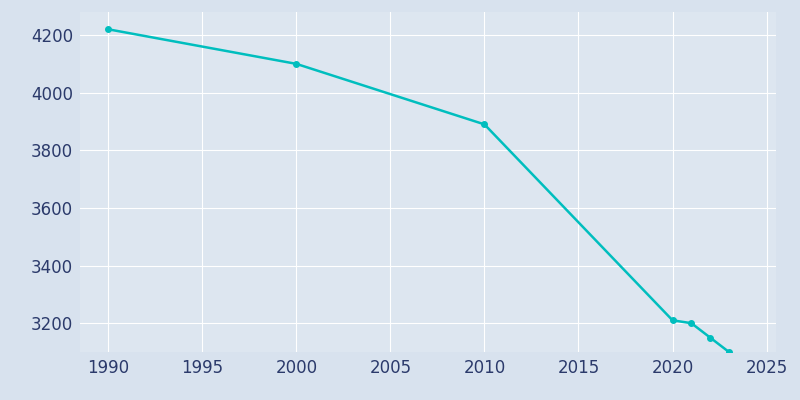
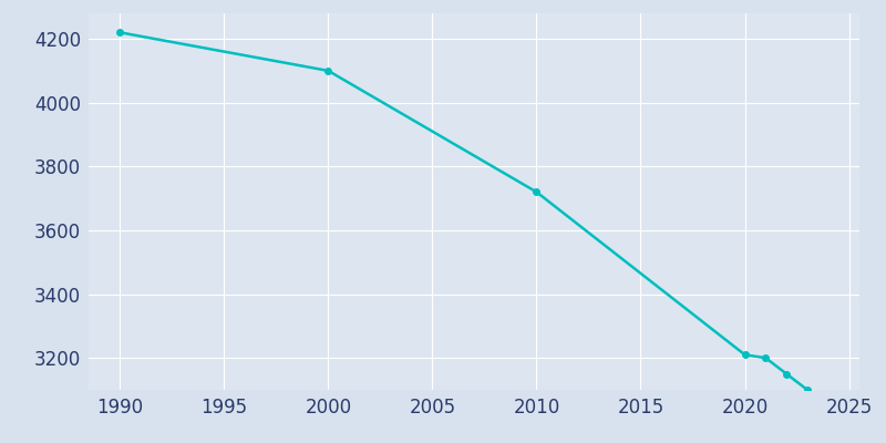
2010: 3890 -> 3720
